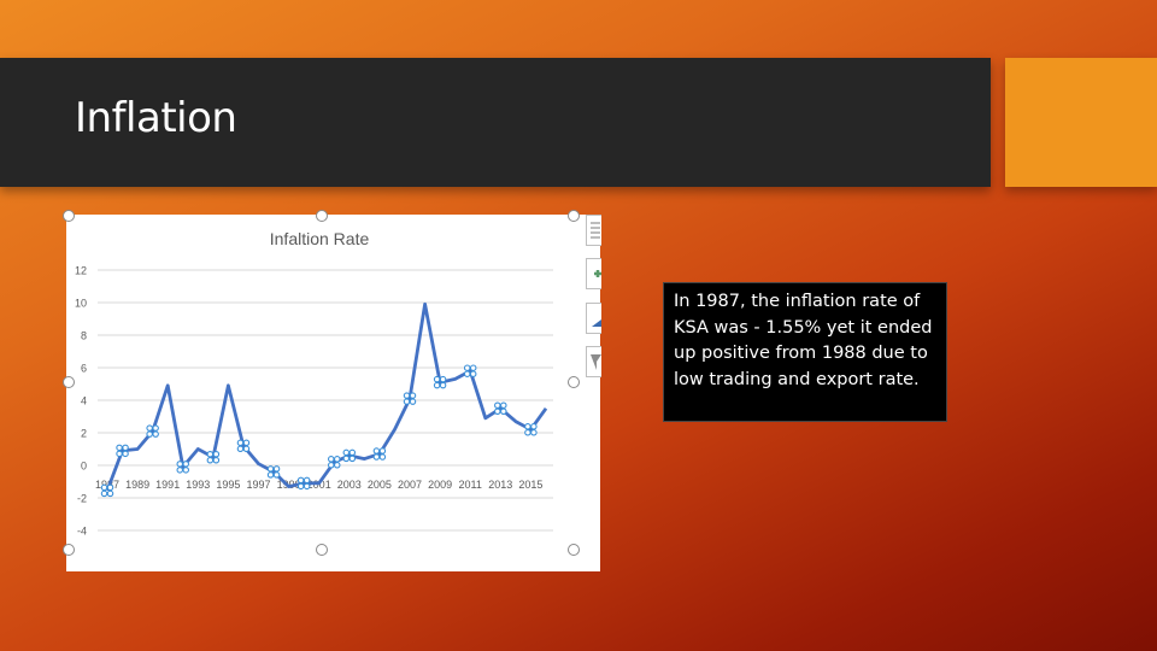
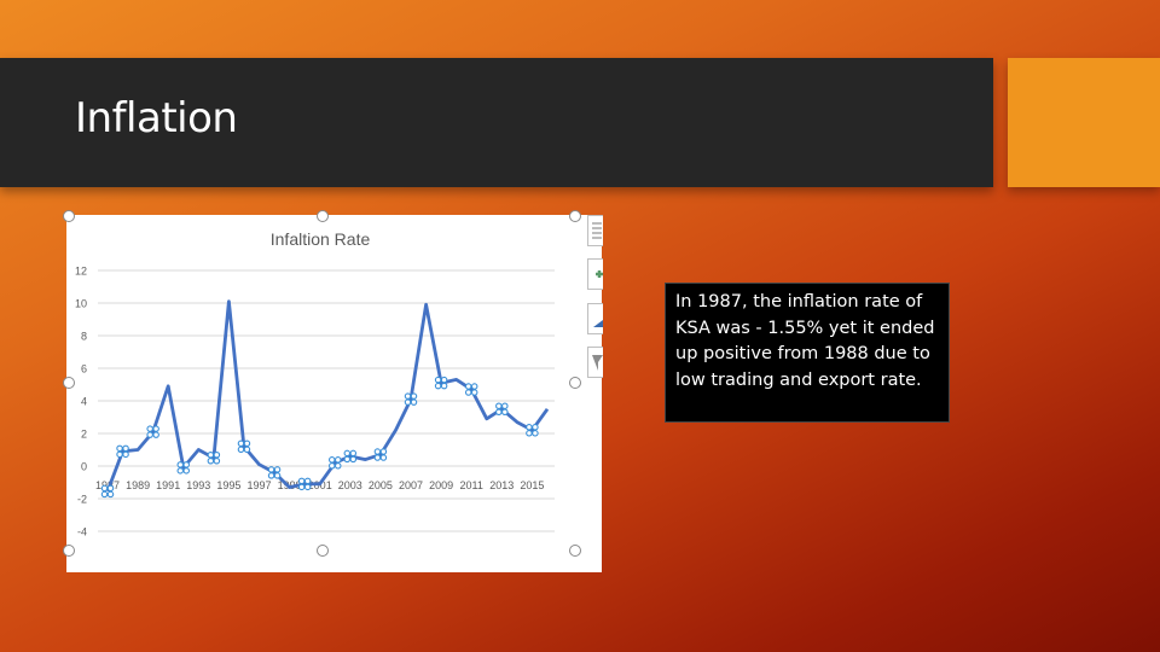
1995: 4.9 -> 10.1
2011: 5.8 -> 4.7
